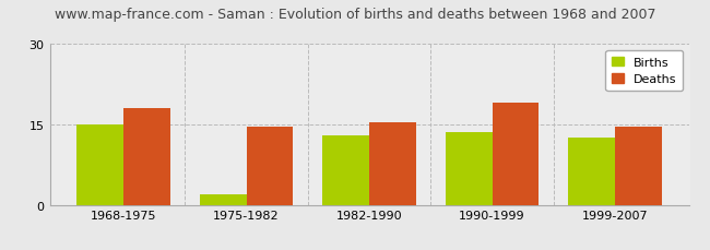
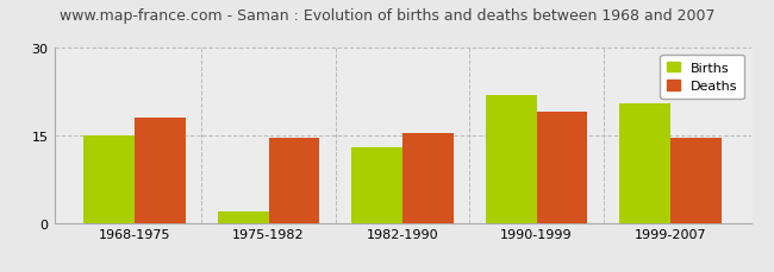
Births/1990-1999: 13.5 -> 22.0
Births/1999-2007: 12.5 -> 20.5
